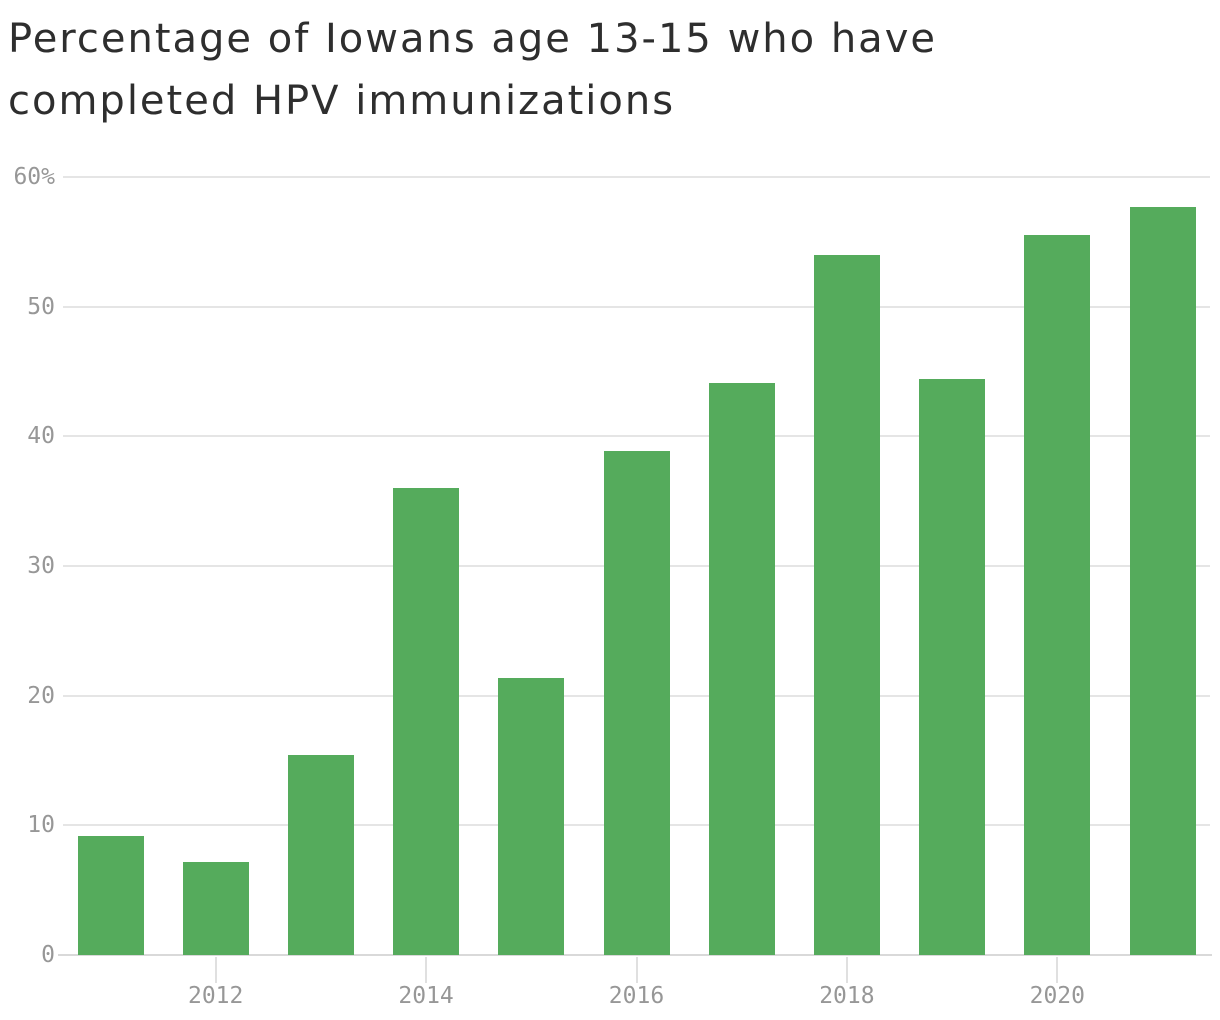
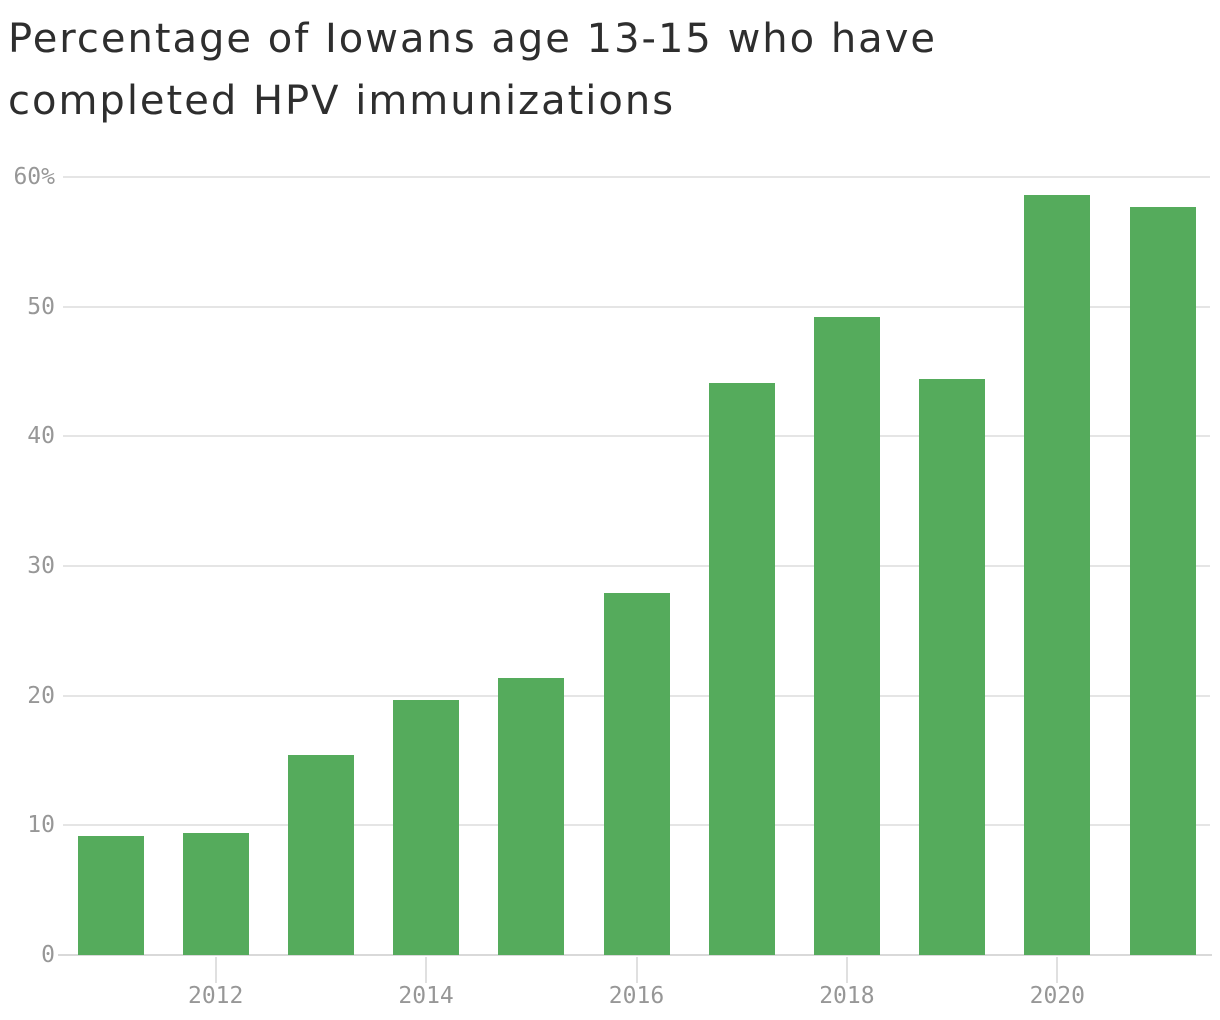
2012: 7.2% -> 9.4%
2014: 36.0% -> 19.7%
2016: 38.9% -> 27.9%
2018: 54.0% -> 49.2%
2020: 55.5% -> 58.6%
